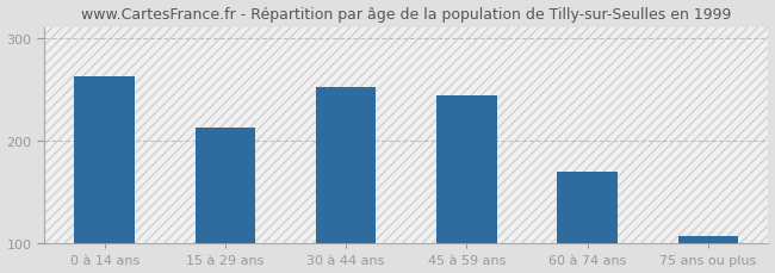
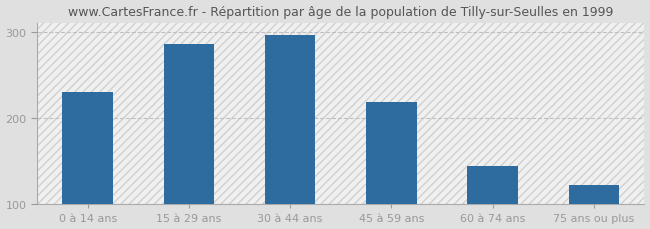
0 à 14 ans: 262 -> 230
15 à 29 ans: 213 -> 286
30 à 44 ans: 252 -> 296
45 à 59 ans: 244 -> 218
60 à 74 ans: 170 -> 144
75 ans ou plus: 107 -> 122
